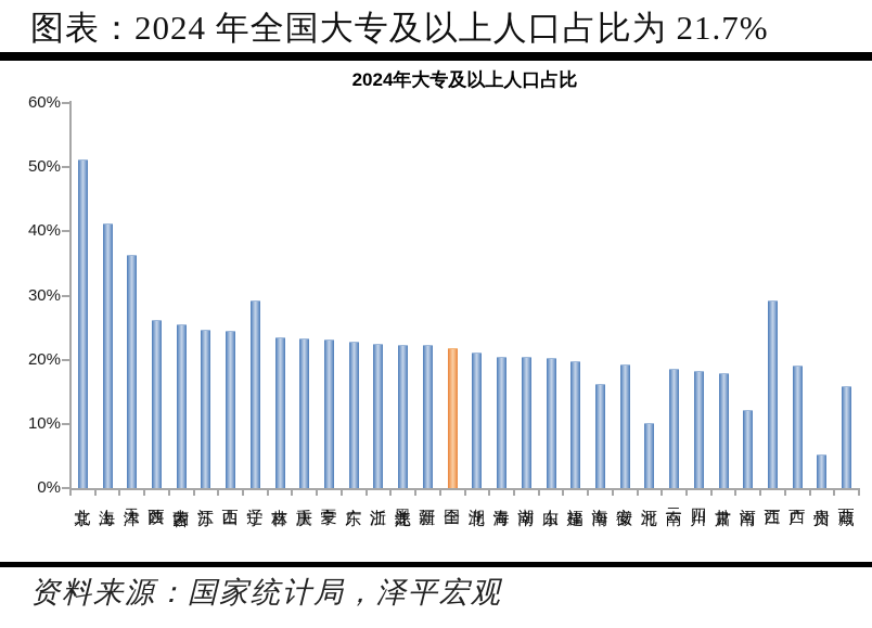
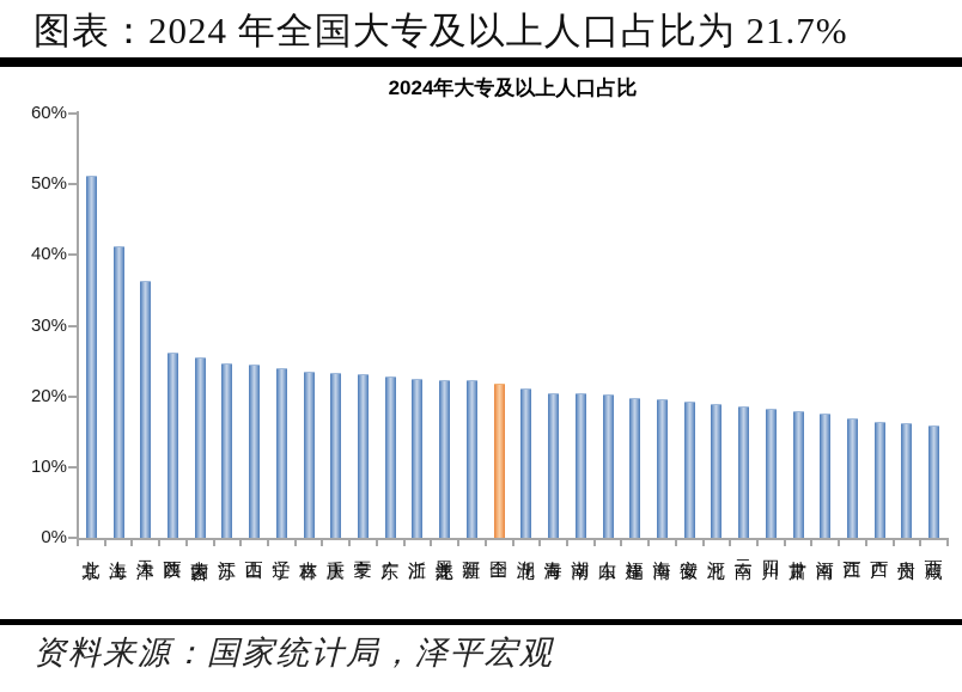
辽宁: 29% -> 24%
海南: 16% -> 20%
河北: 10% -> 19%
河南: 12% -> 17%
江西: 29% -> 17%
广西: 19% -> 16%
贵州: 5% -> 16%
